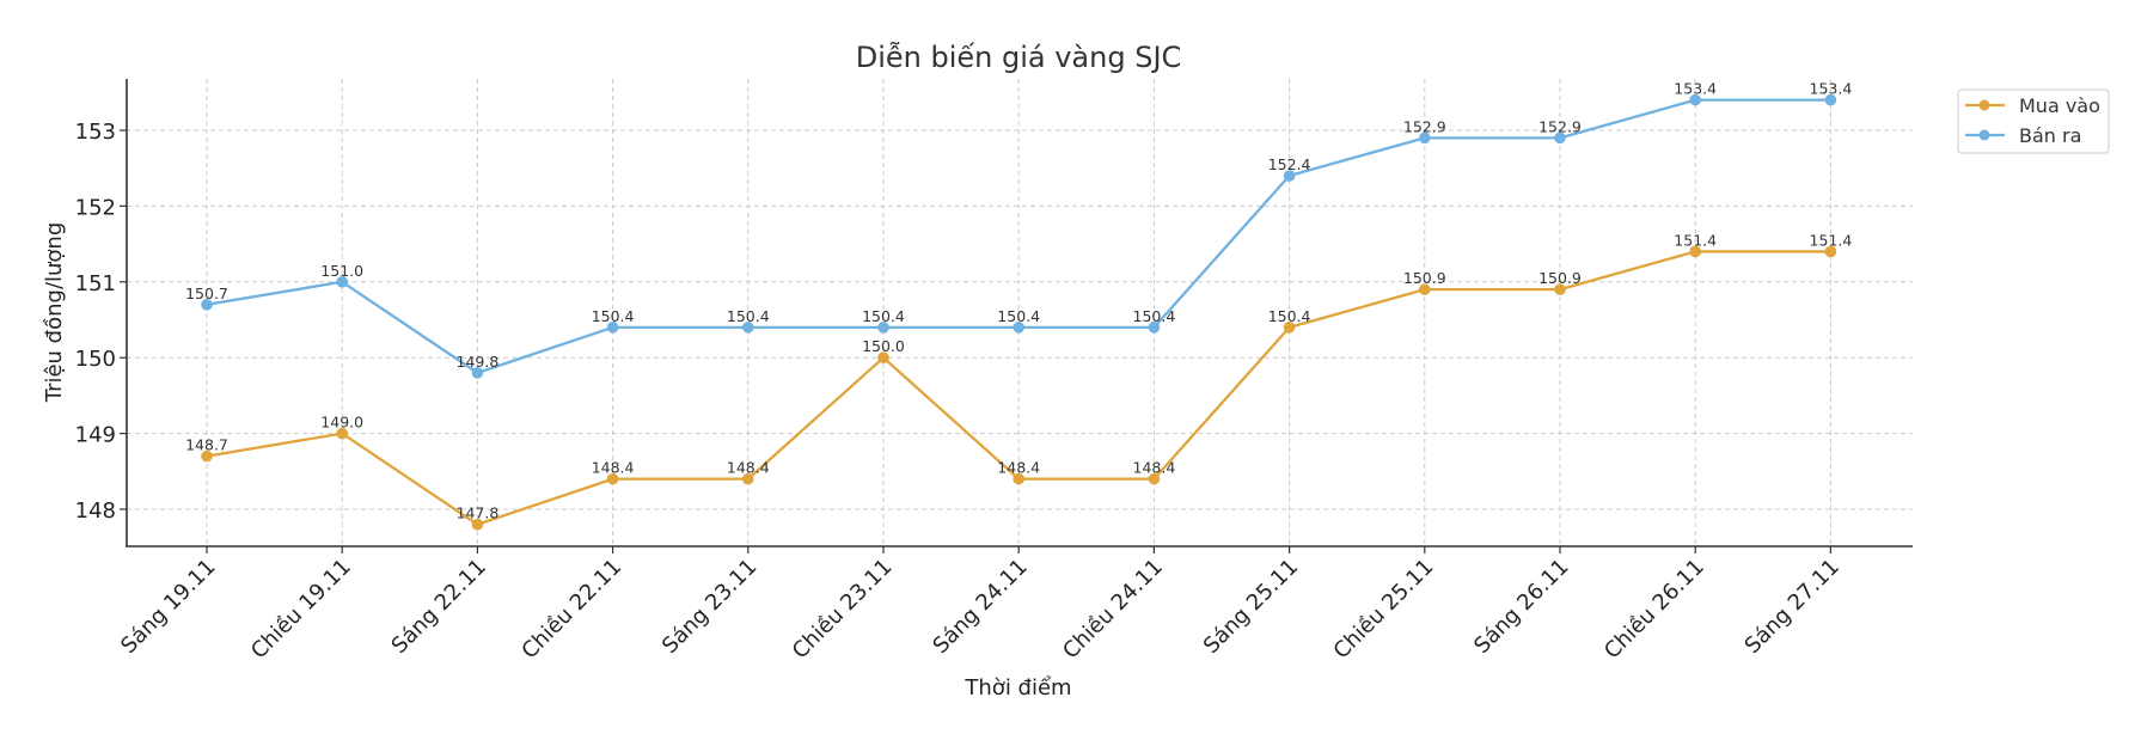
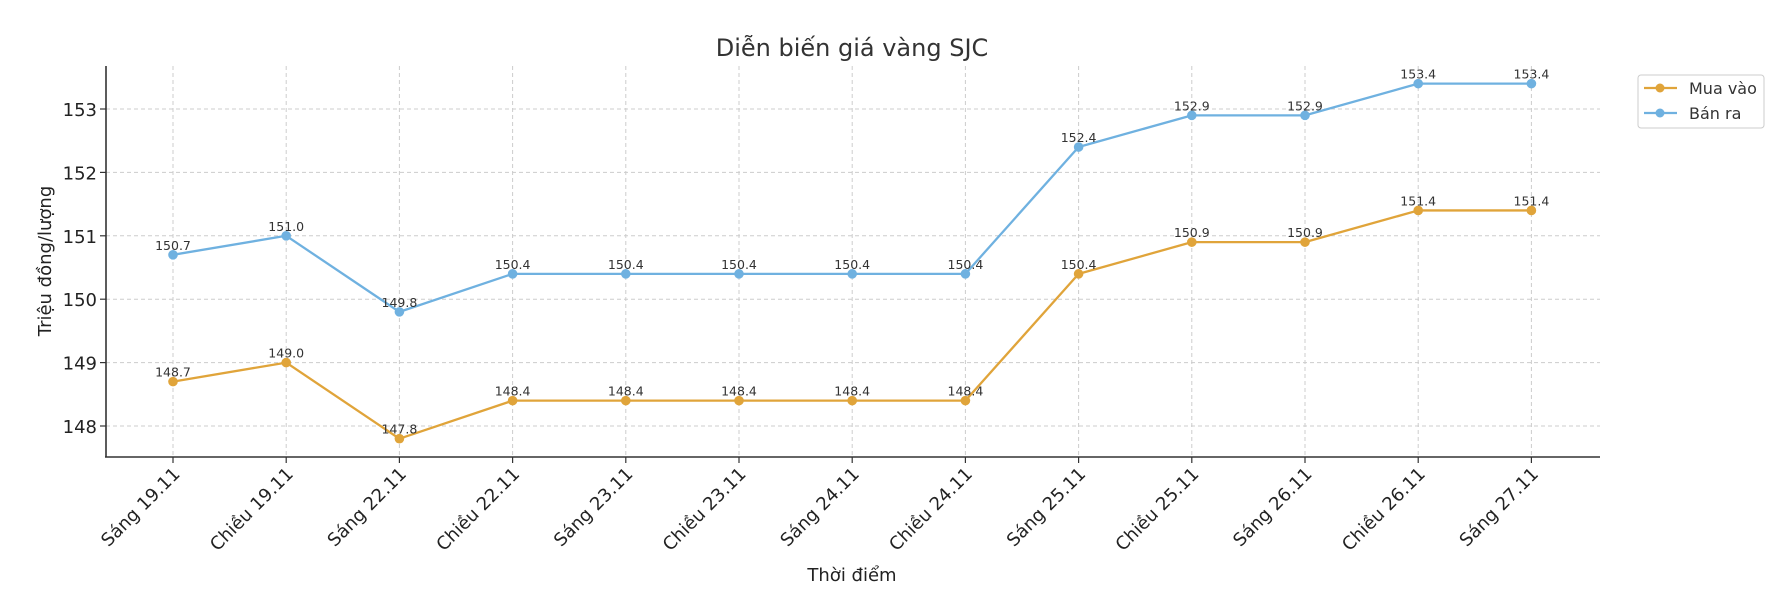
Mua vào/Chiều 23.11: 150.0 -> 148.4
